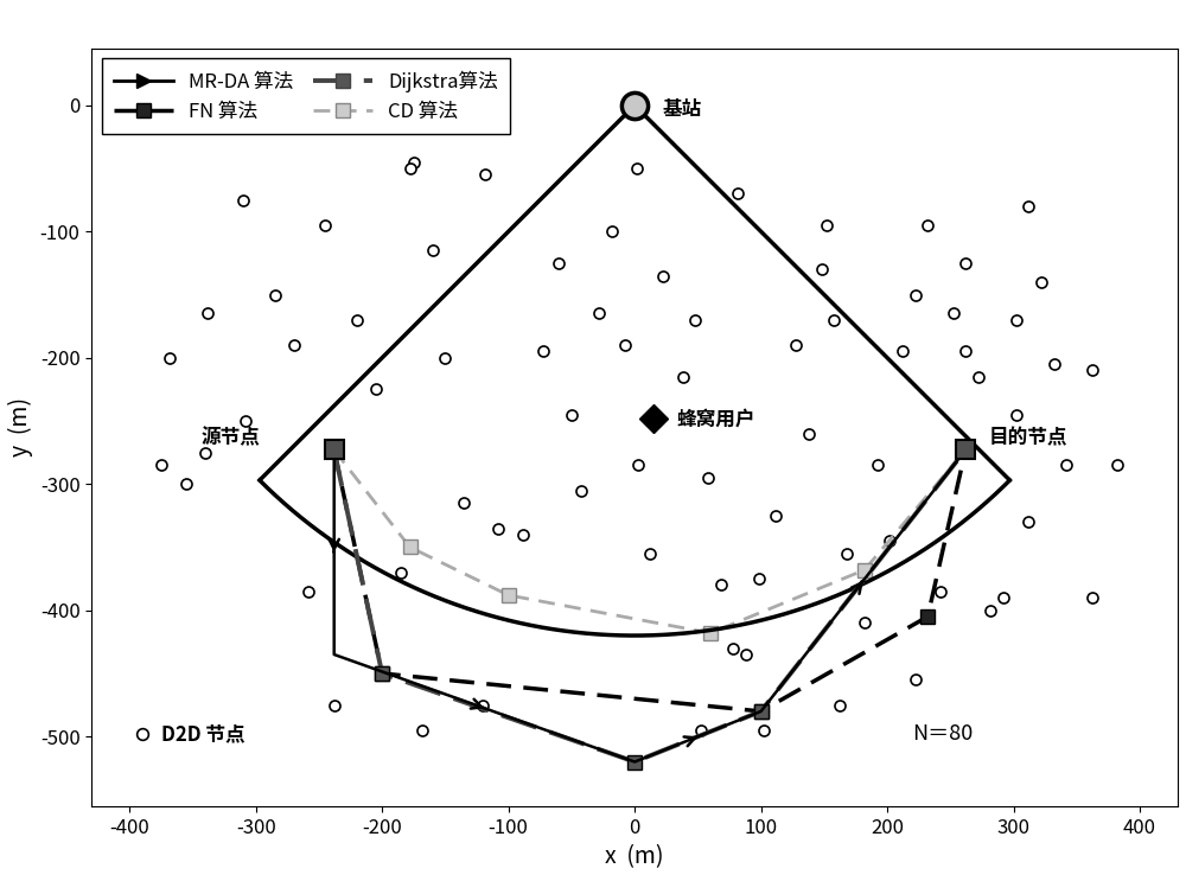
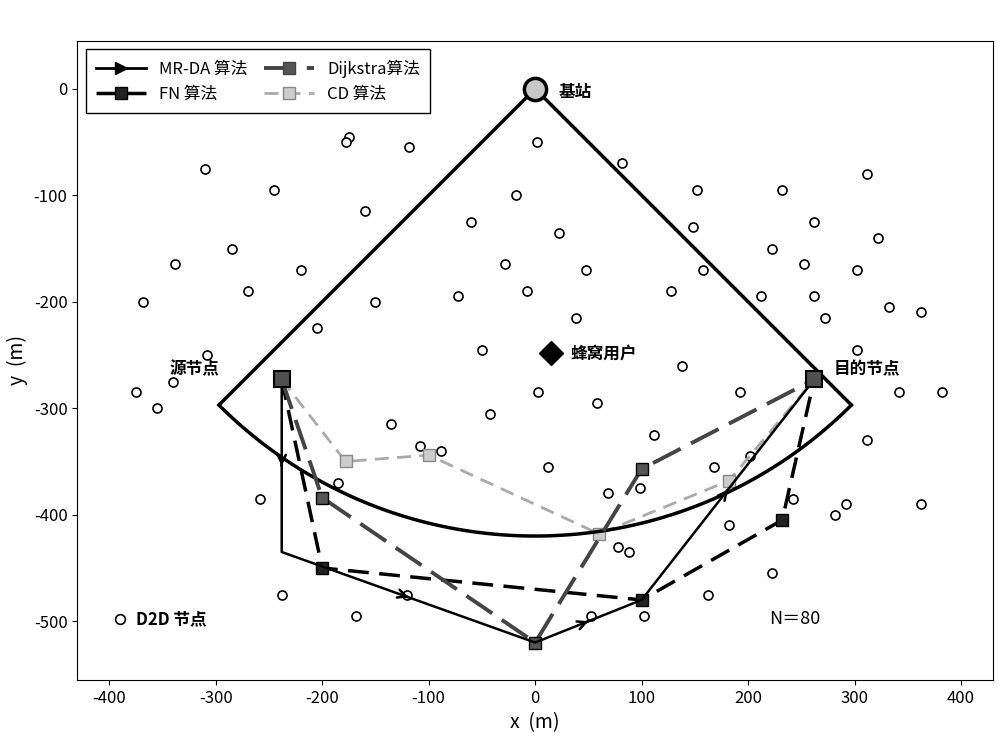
Dijkstra算法/-200: -450 -> -384
CD 算法/-100: -388 -> -344
Dijkstra算法/100: -480 -> -357
